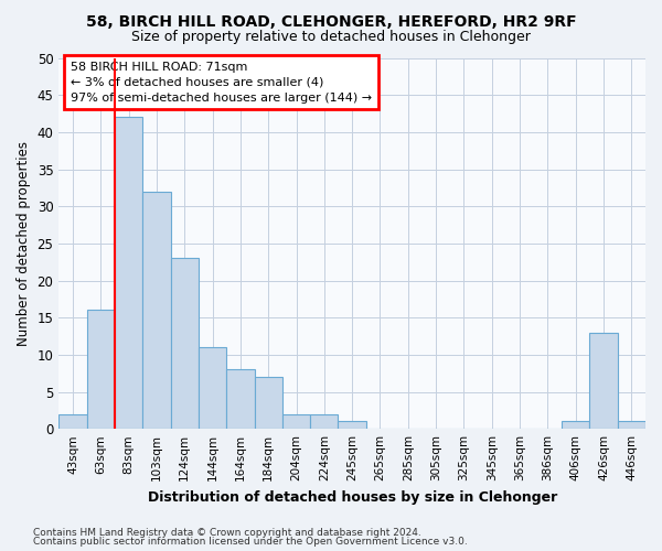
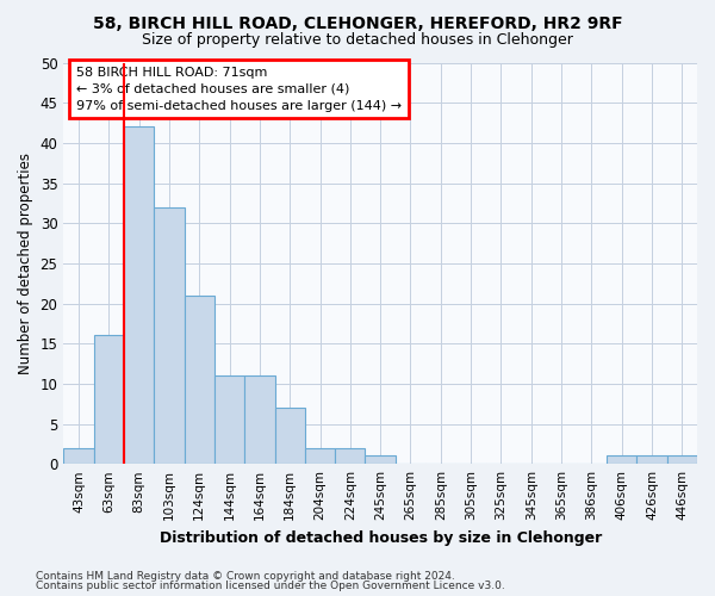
124sqm: 23 -> 21
164sqm: 8 -> 11
426sqm: 13 -> 1
